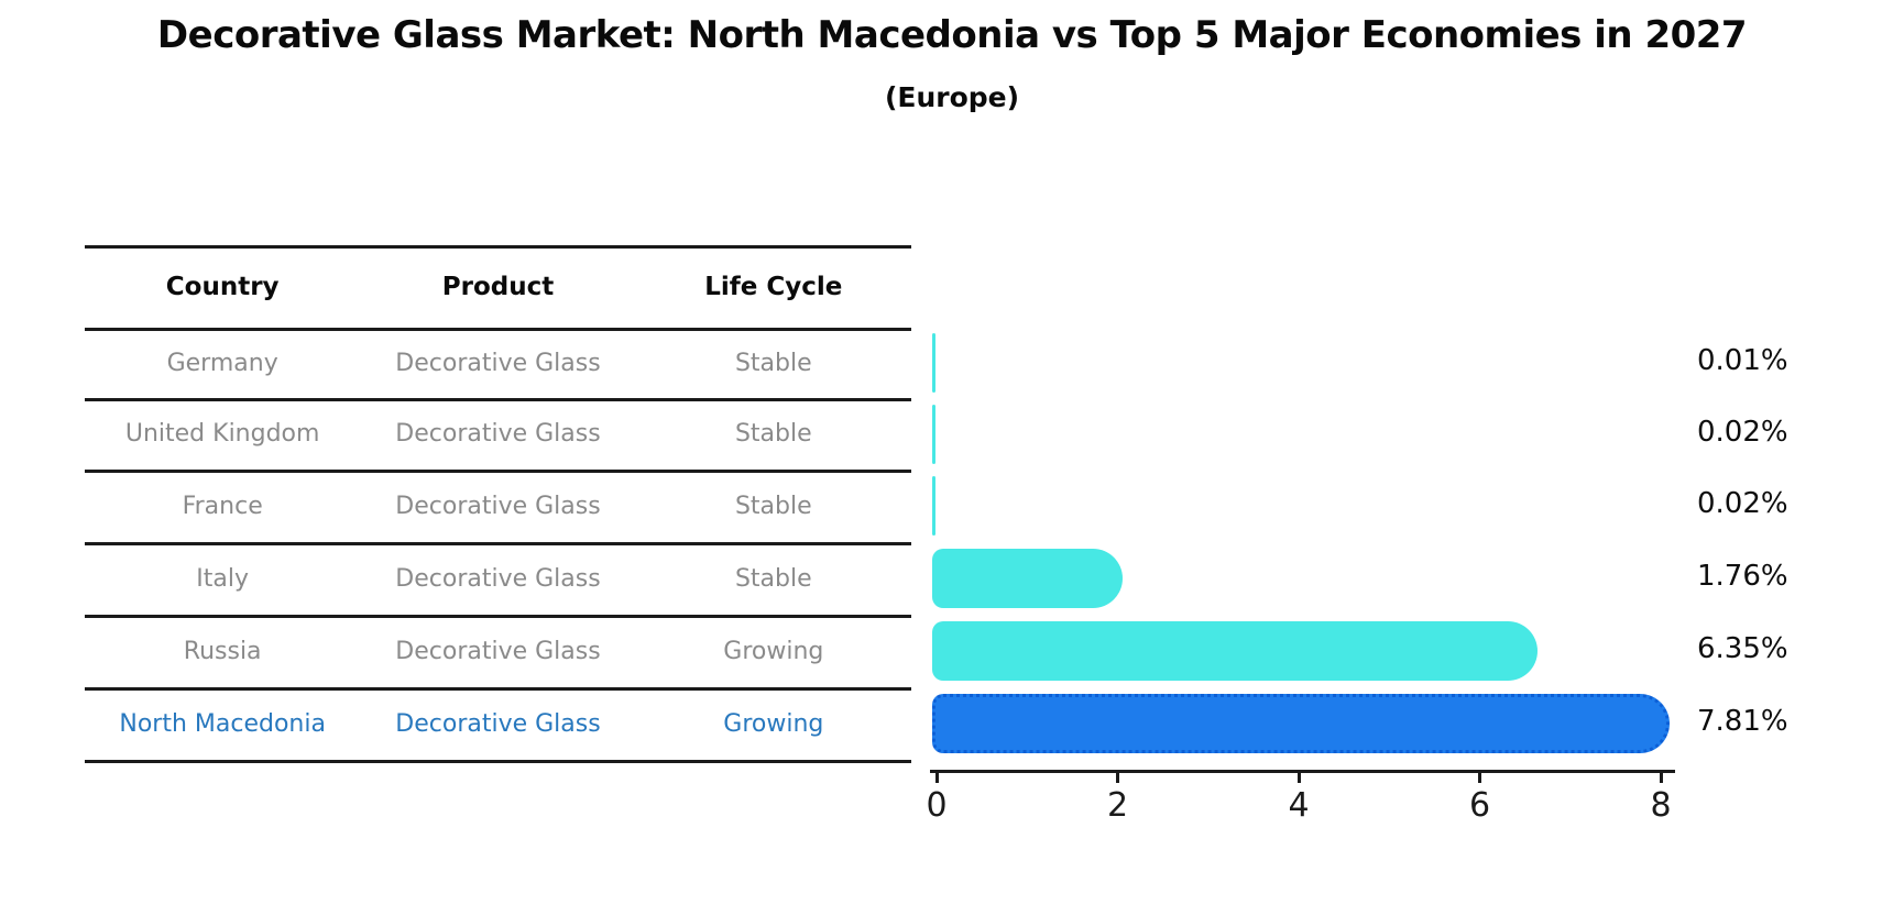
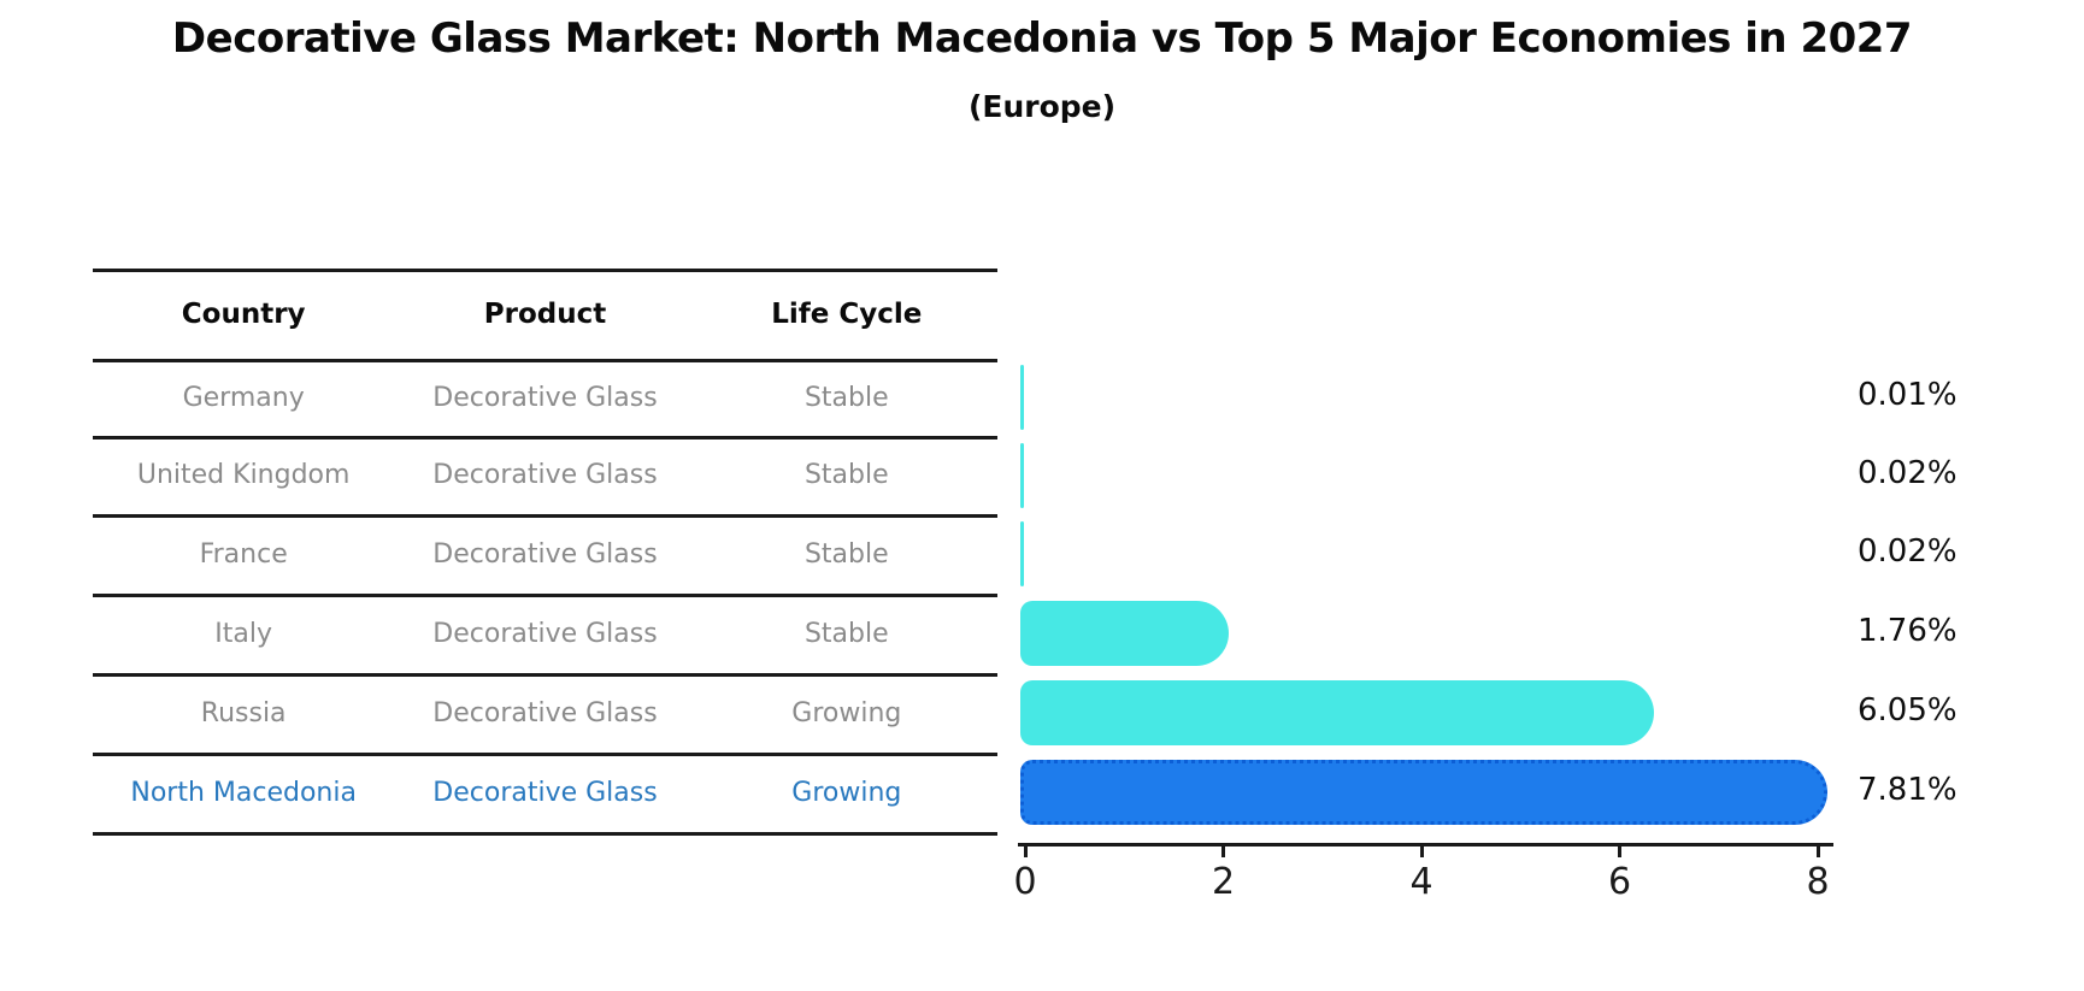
Russia: 6.35% -> 6.05%
